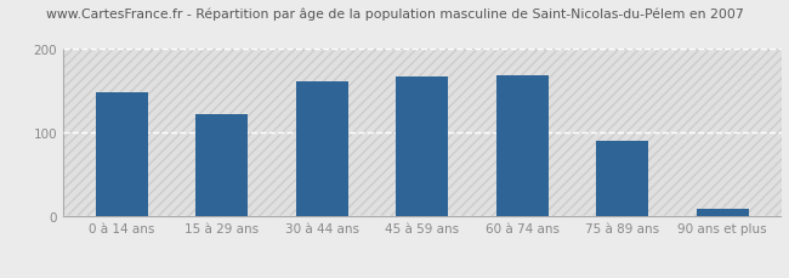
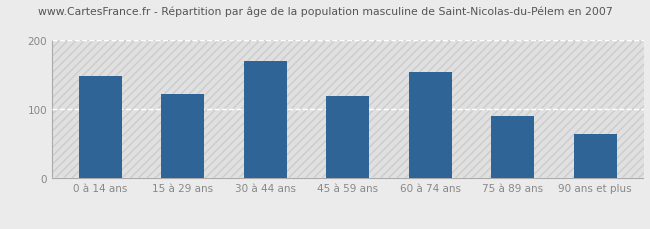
30 à 44 ans: 162 -> 170
45 à 59 ans: 167 -> 120
60 à 74 ans: 168 -> 154
90 ans et plus: 10 -> 64
